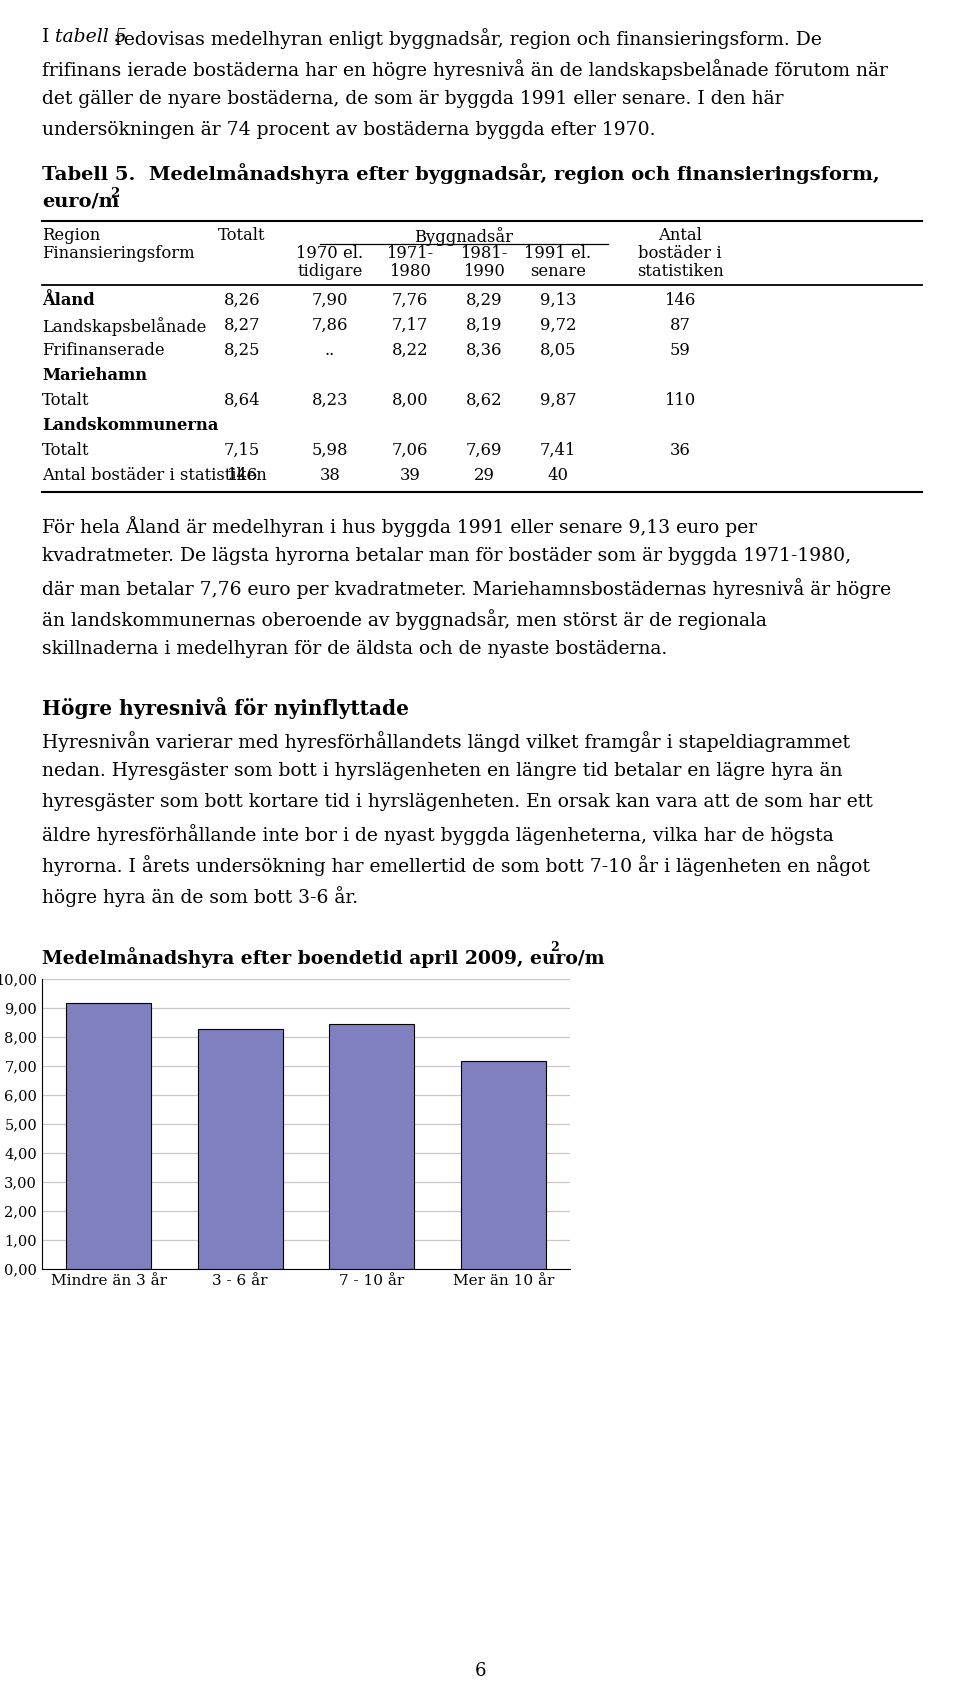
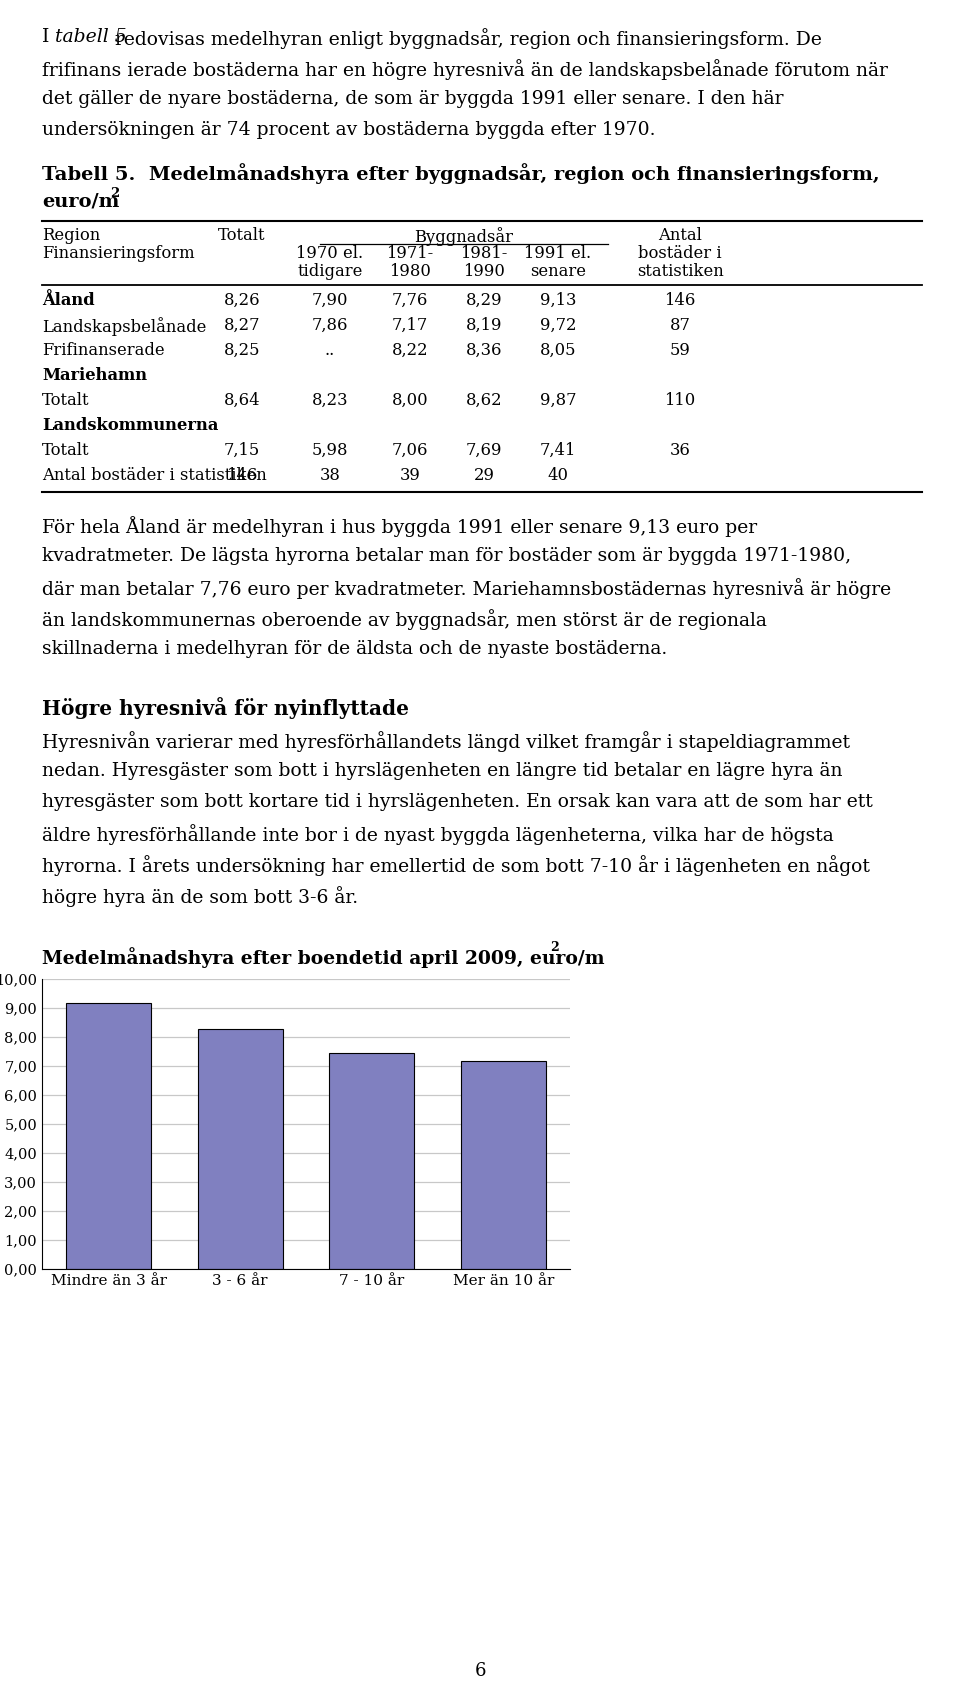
7 - 10 år: 8,44 -> 7,45
